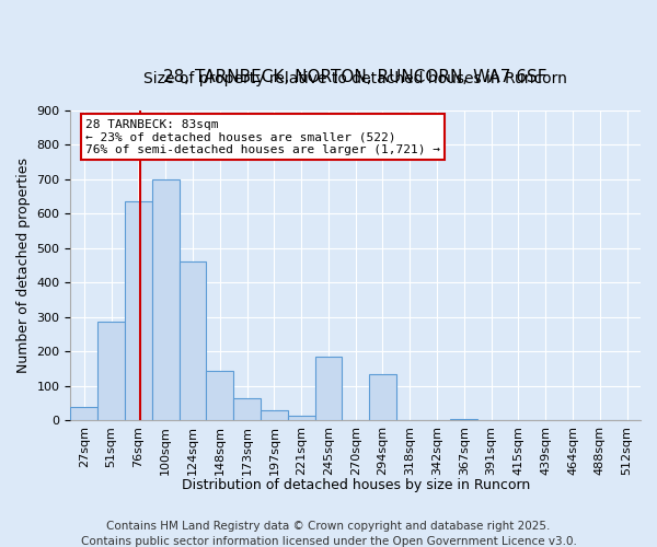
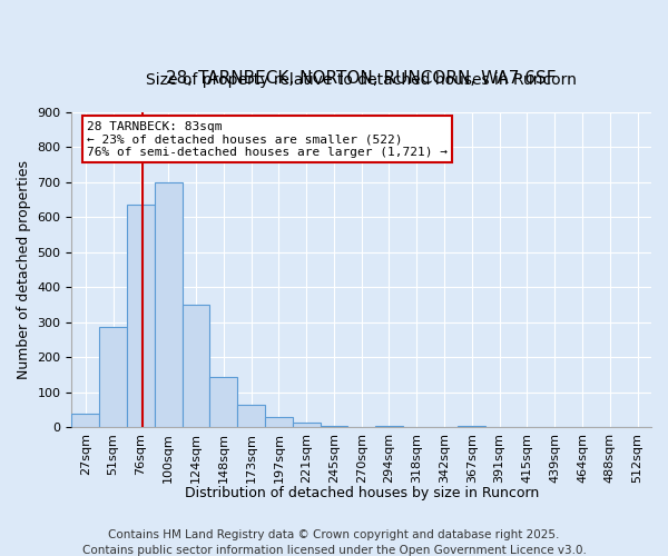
124sqm: 460 -> 350
245sqm: 185 -> 5
294sqm: 135 -> 5
